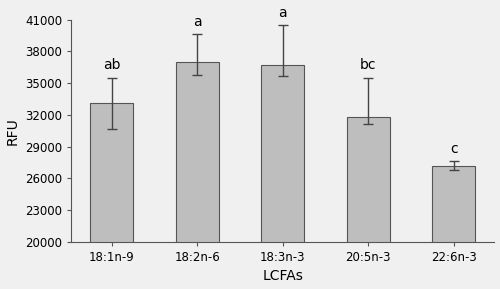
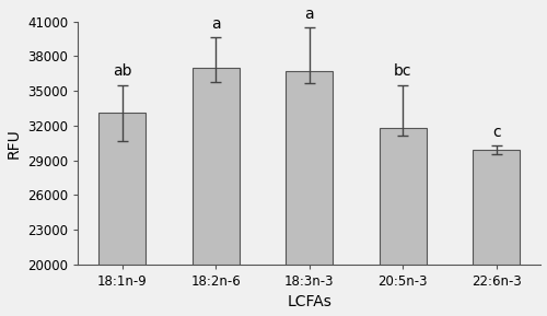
22:6n-3: 27200 -> 29900
